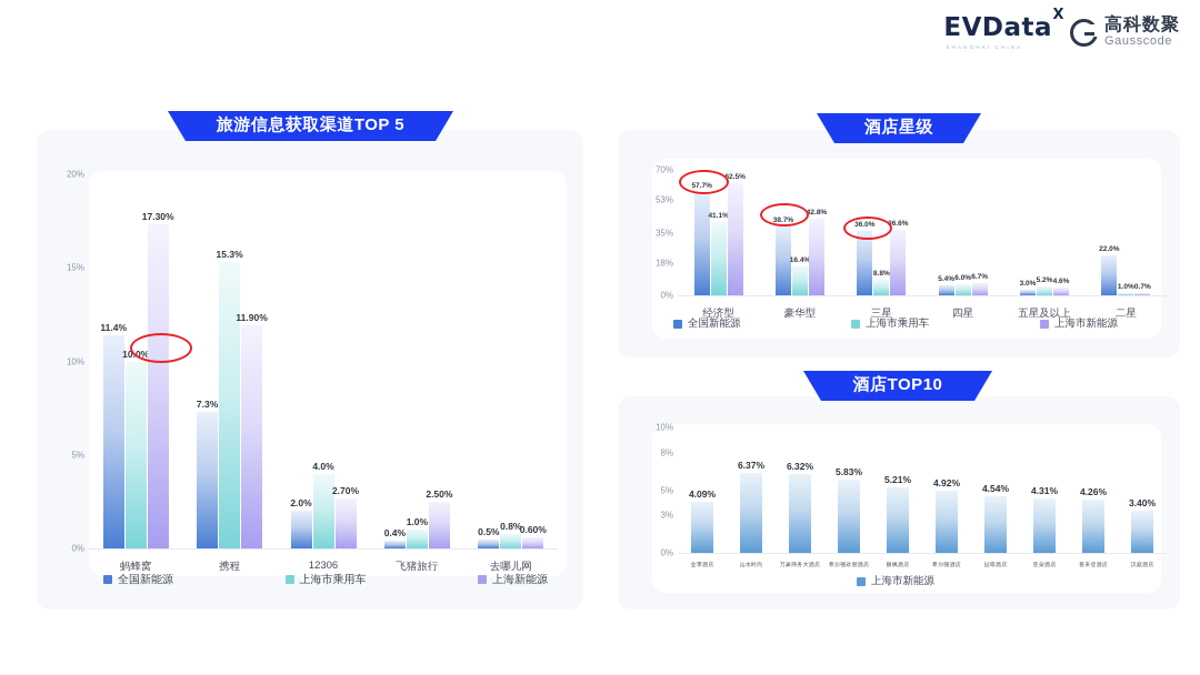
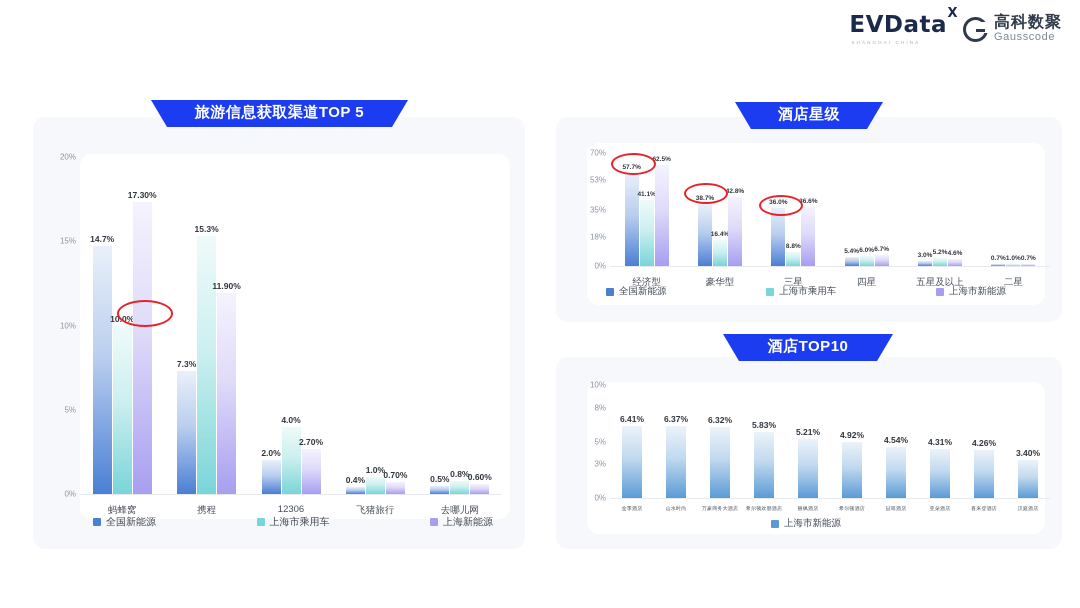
旅游信息获取渠道TOP 5/全国新能源/蚂蜂窝: 11.4% -> 14.7%
旅游信息获取渠道TOP 5/上海新能源/飞猪旅行: 2.50% -> 0.70%
酒店星级/全国新能源/二星: 22.0% -> 0.7%
酒店TOP10/全季酒店: 4.09% -> 6.41%
